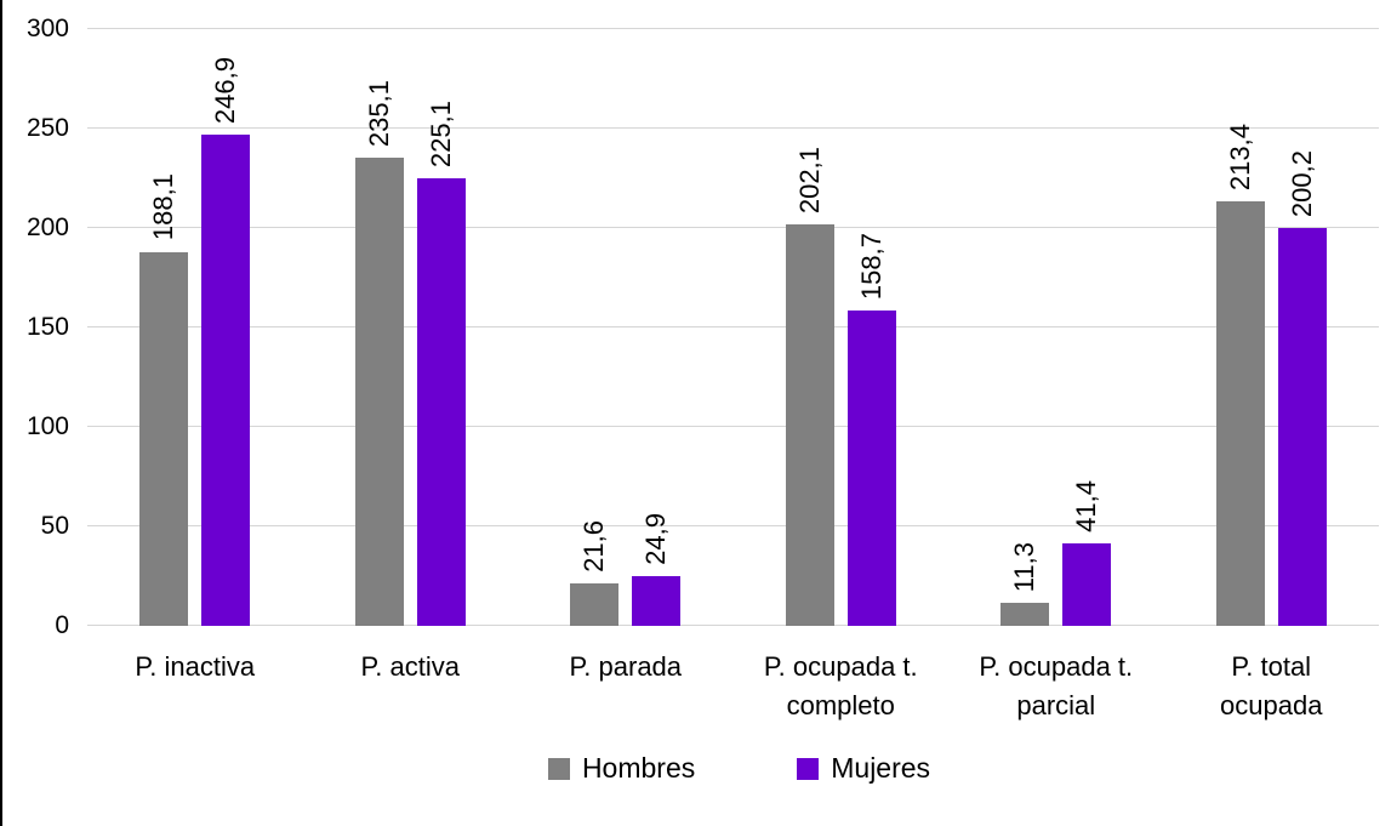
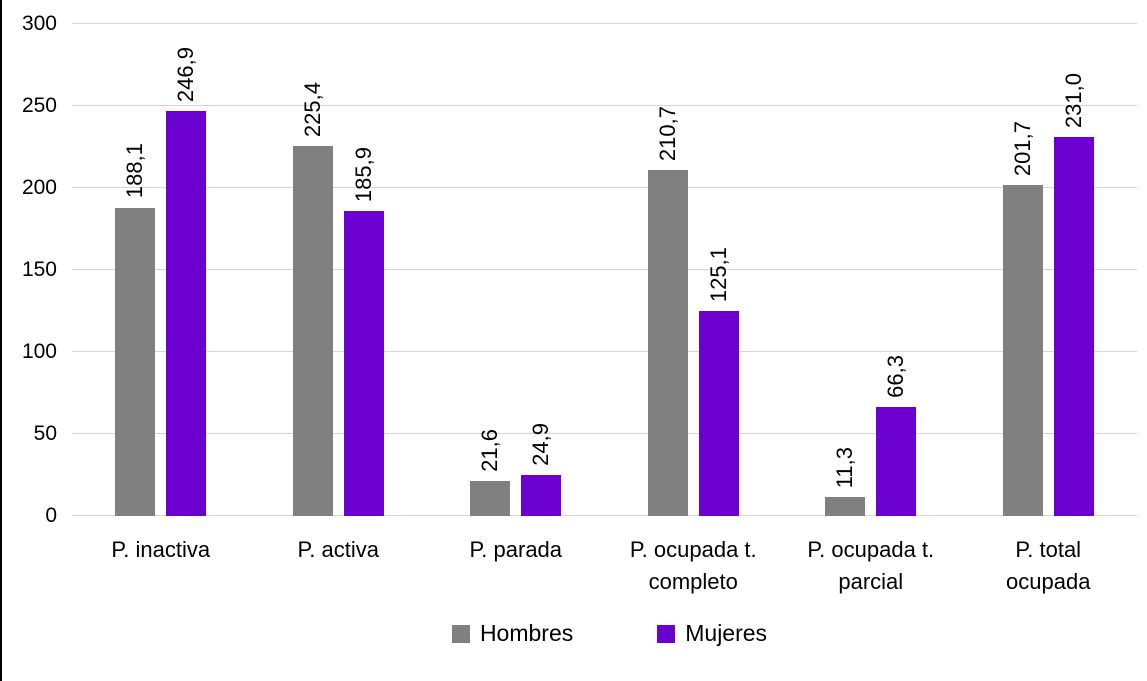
Hombres/P. activa: 235,1 -> 225,4
Mujeres/P. activa: 225,1 -> 185,9
Hombres/P. ocupada t. completo: 202,1 -> 210,7
Mujeres/P. ocupada t. completo: 158,7 -> 125,1
Mujeres/P. ocupada t. parcial: 41,4 -> 66,3
Hombres/P. total ocupada: 213,4 -> 201,7
Mujeres/P. total ocupada: 200,2 -> 231,0
